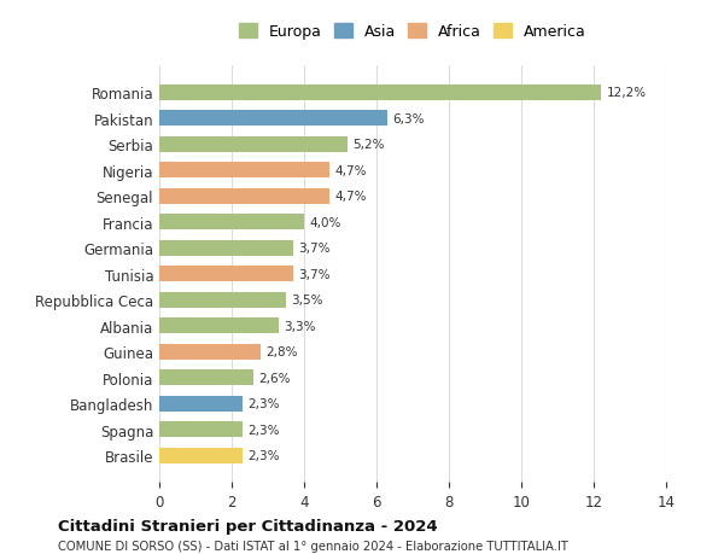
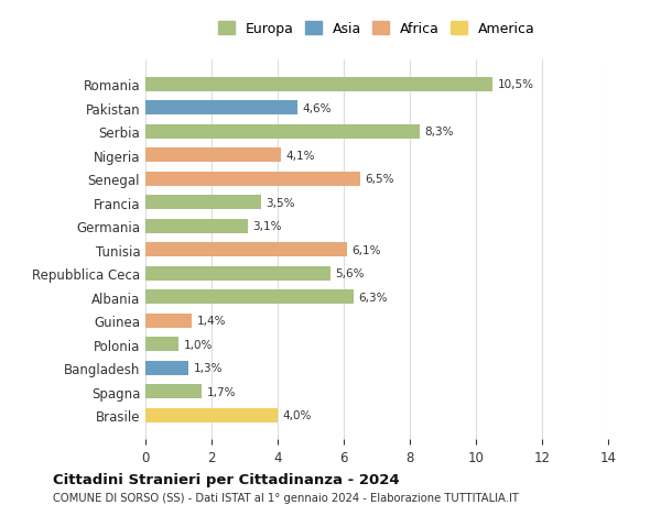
Romania: 12,2% -> 10,5%
Pakistan: 6,3% -> 4,6%
Serbia: 5,2% -> 8,3%
Nigeria: 4,7% -> 4,1%
Senegal: 4,7% -> 6,5%
Francia: 4,0% -> 3,5%
Germania: 3,7% -> 3,1%
Tunisia: 3,7% -> 6,1%
Repubblica Ceca: 3,5% -> 5,6%
Albania: 3,3% -> 6,3%
Guinea: 2,8% -> 1,4%
Polonia: 2,6% -> 1,0%
Bangladesh: 2,3% -> 1,3%
Spagna: 2,3% -> 1,7%
Brasile: 2,3% -> 4,0%
